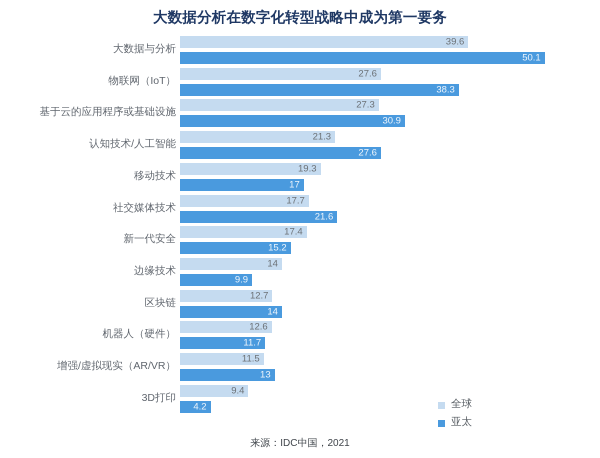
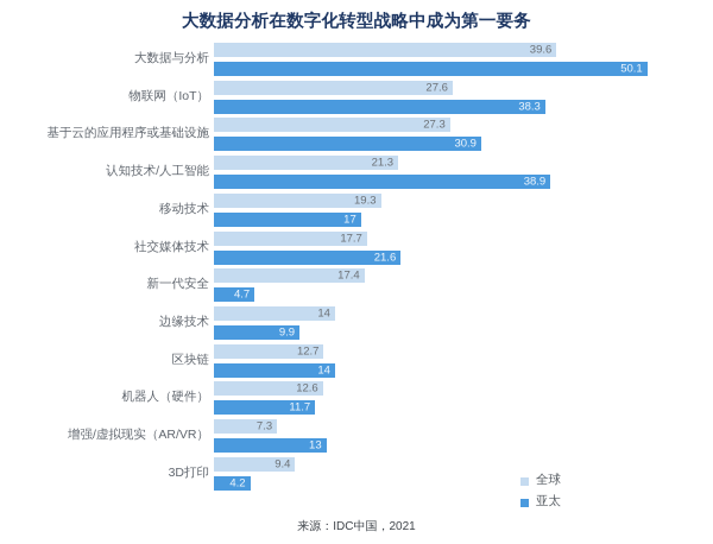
亚太/认知技术/人工智能: 27.6 -> 38.9
亚太/新一代安全: 15.2 -> 4.7
全球/增强/虚拟现实（AR/VR）: 11.5 -> 7.3
